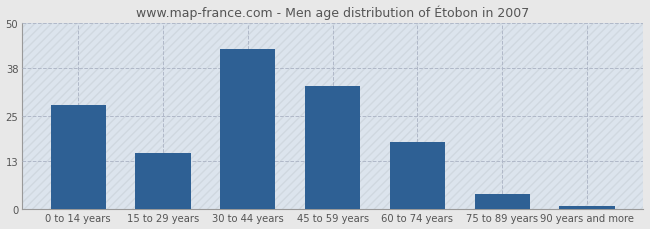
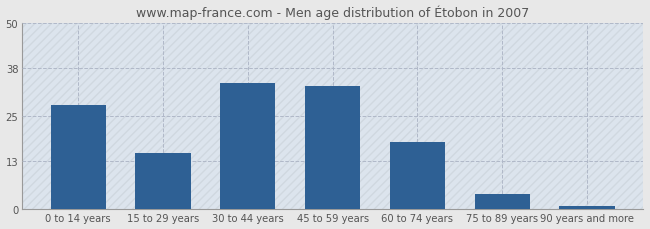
30 to 44 years: 43 -> 34
